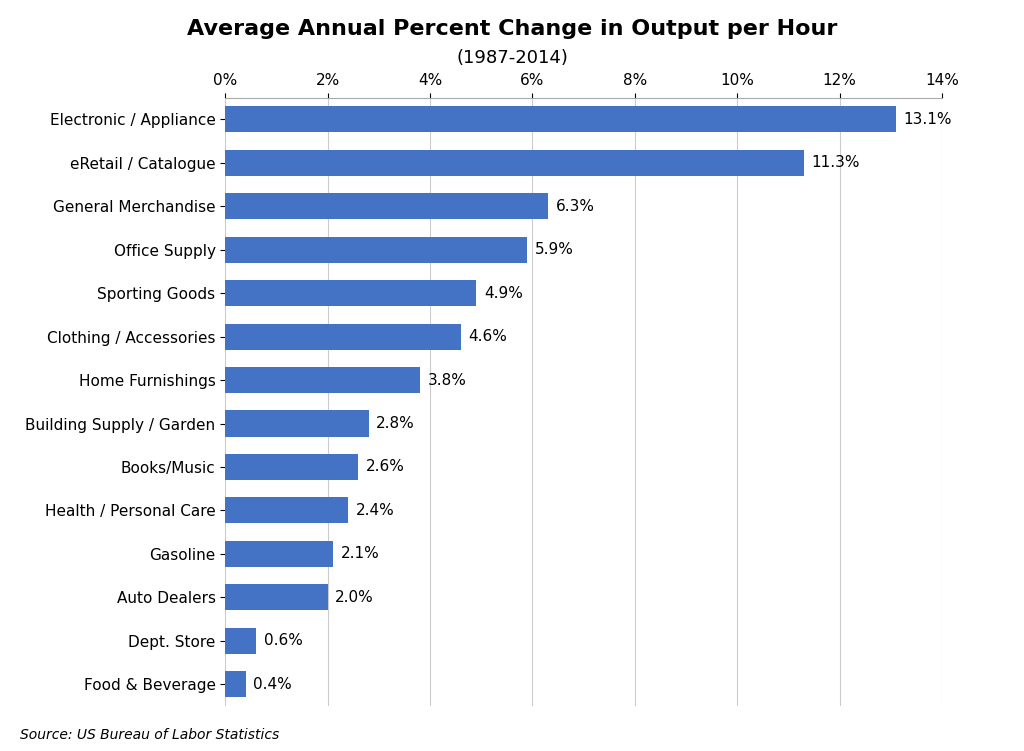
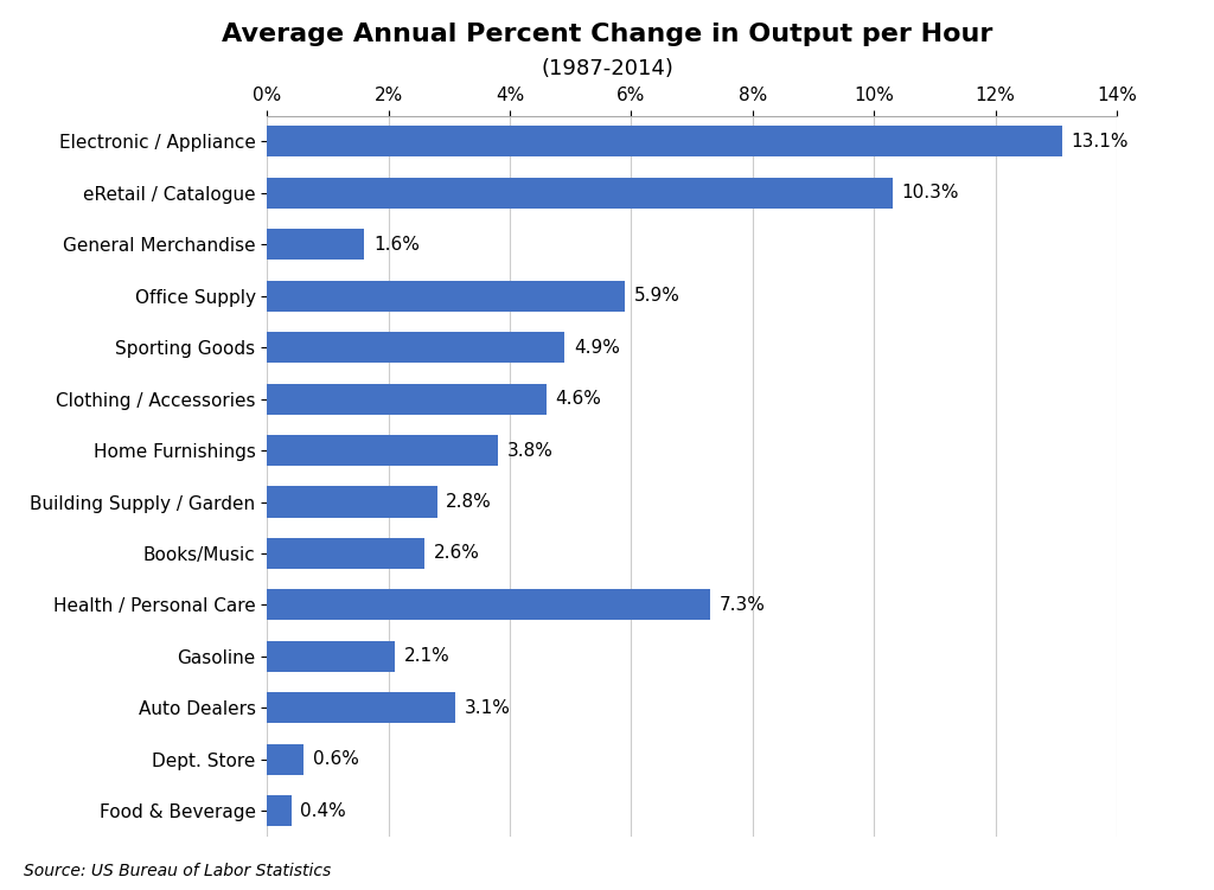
eRetail / Catalogue: 11.3% -> 10.3%
General Merchandise: 6.3% -> 1.6%
Health / Personal Care: 2.4% -> 7.3%
Auto Dealers: 2.0% -> 3.1%
